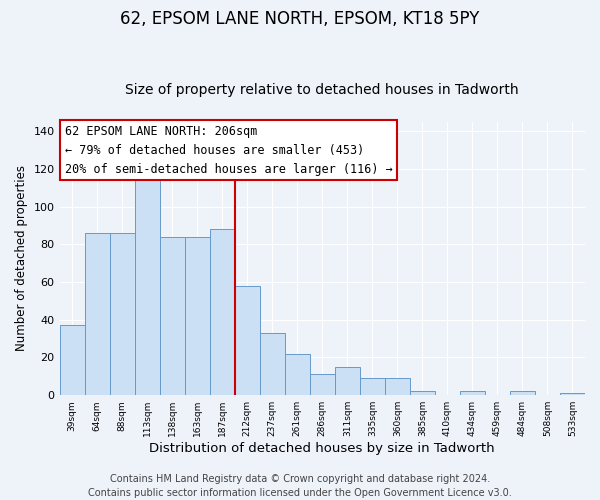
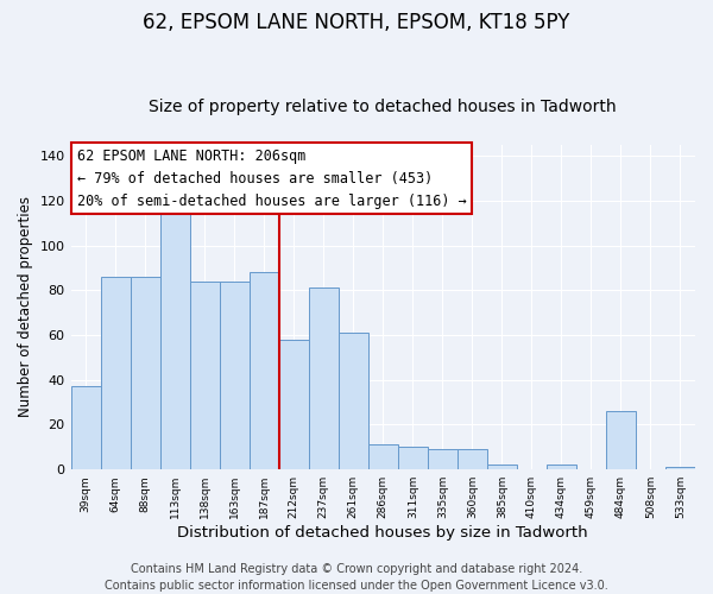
237sqm: 33 -> 81
261sqm: 22 -> 61
311sqm: 15 -> 10
484sqm: 2 -> 26
